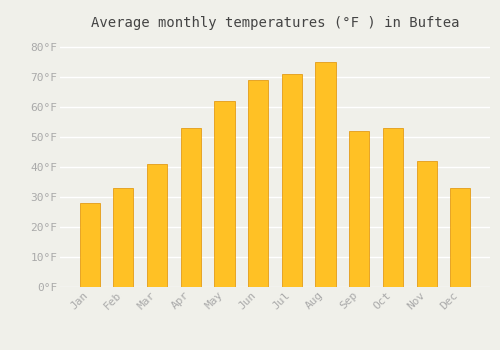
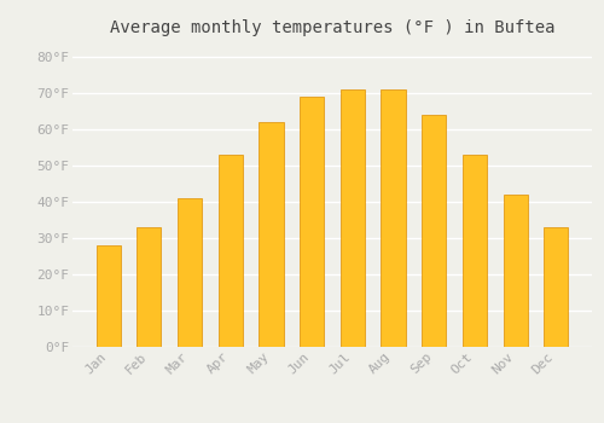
Aug: 75°F -> 71°F
Sep: 52°F -> 64°F
